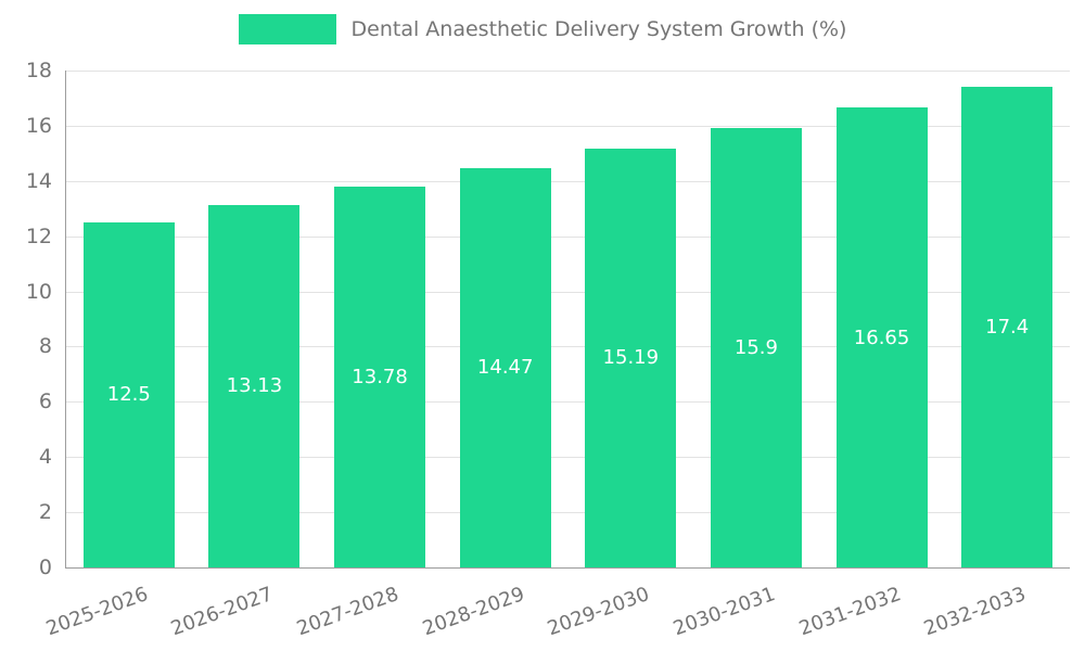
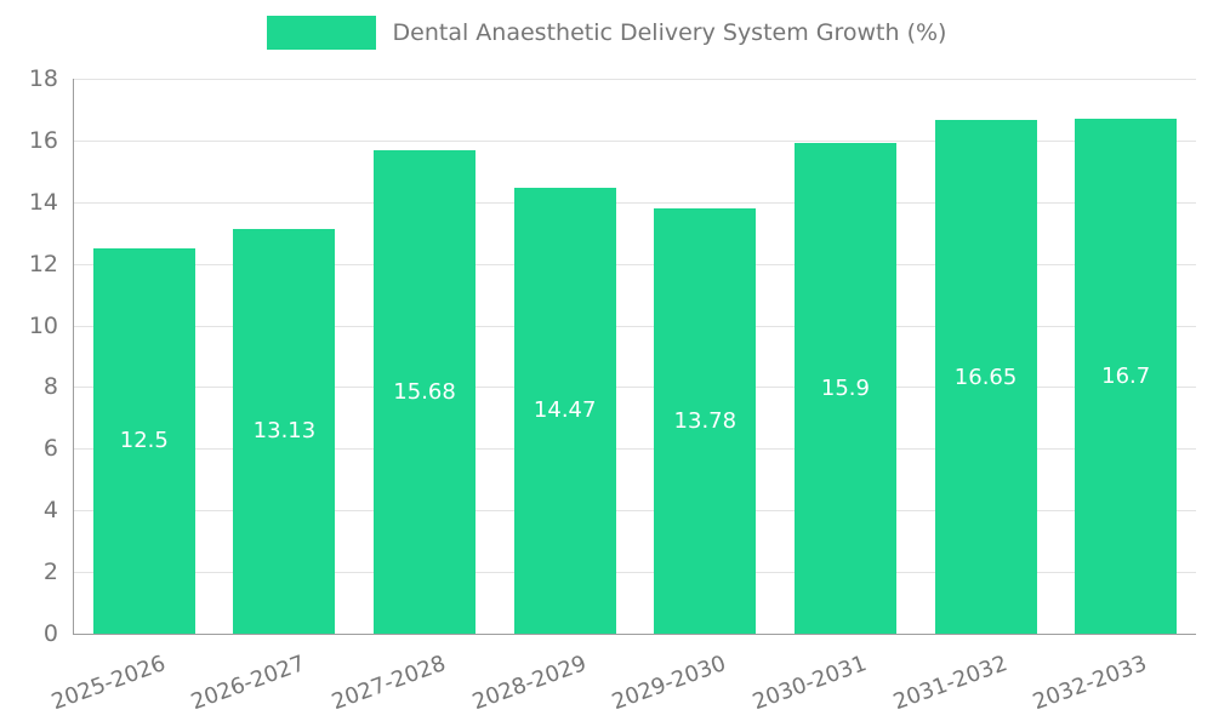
2027-2028: 13.78 -> 15.68
2029-2030: 15.19 -> 13.78
2032-2033: 17.4 -> 16.7
